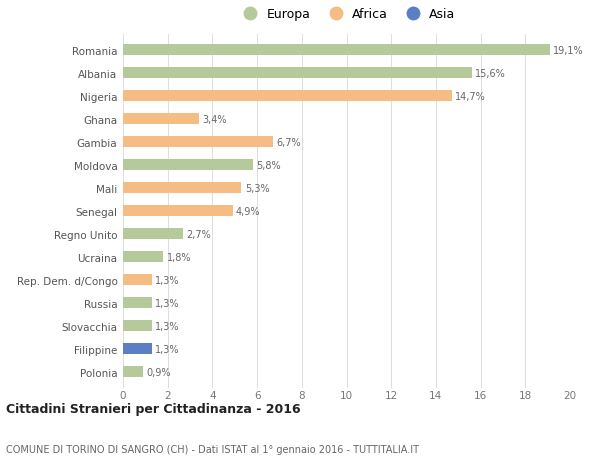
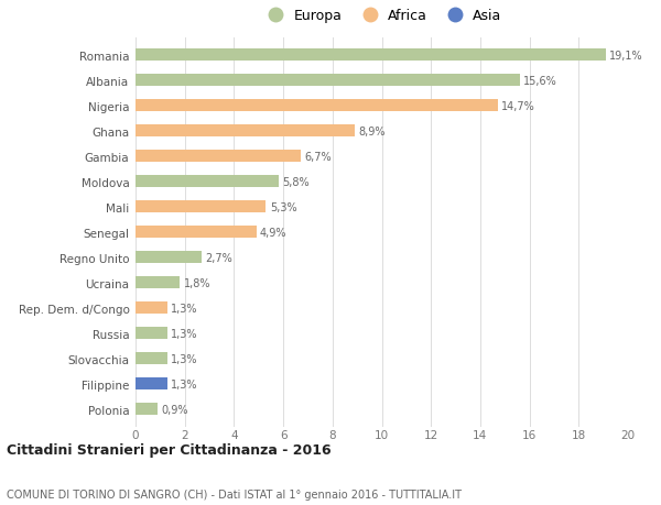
Ghana: 3,4% -> 8,9%
